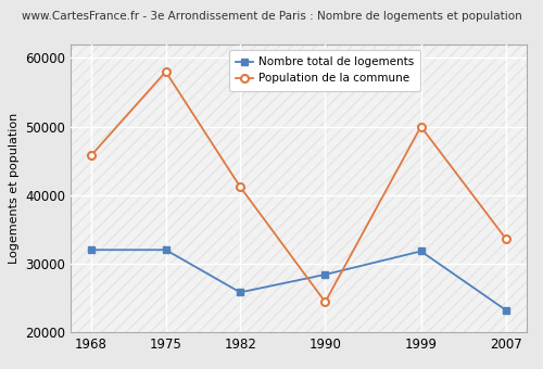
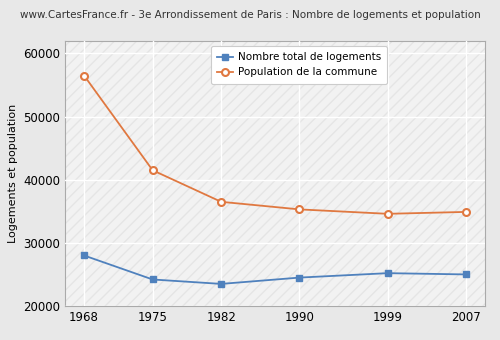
Nombre total de logements/1968: 32000 -> 28000
Population de la commune/1968: 45800 -> 56500
Nombre total de logements/1975: 32000 -> 24200
Population de la commune/1975: 58000 -> 41500
Nombre total de logements/1982: 25800 -> 23500
Population de la commune/1982: 41200 -> 36500
Nombre total de logements/1990: 28400 -> 24500
Population de la commune/1990: 24400 -> 35300
Nombre total de logements/1999: 31800 -> 25200
Population de la commune/1999: 50000 -> 34600
Nombre total de logements/2007: 23200 -> 25000
Population de la commune/2007: 33600 -> 34900
